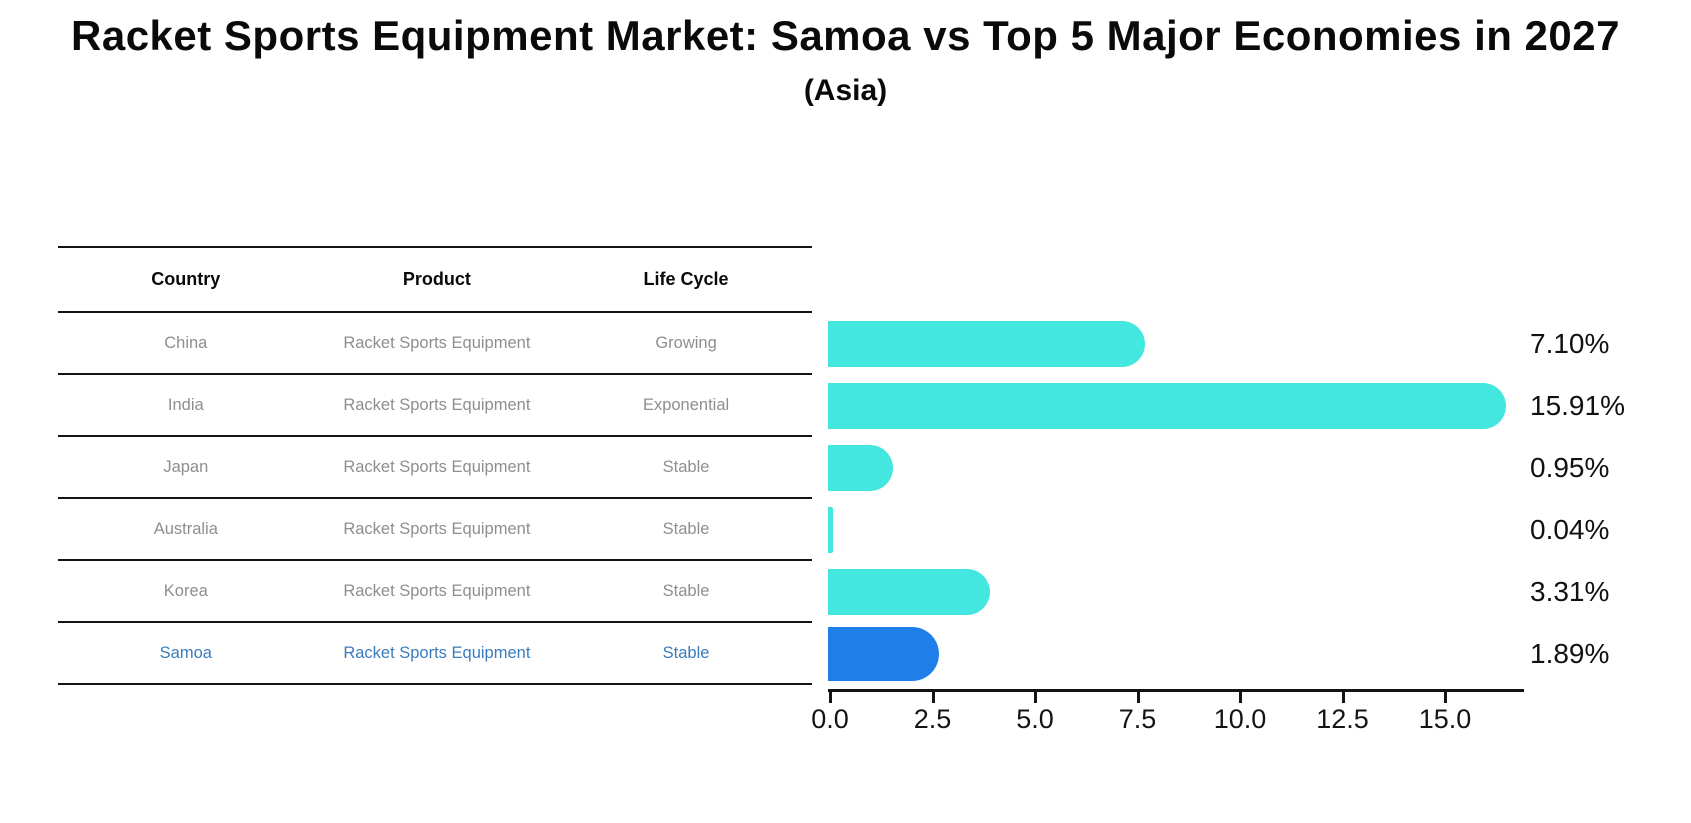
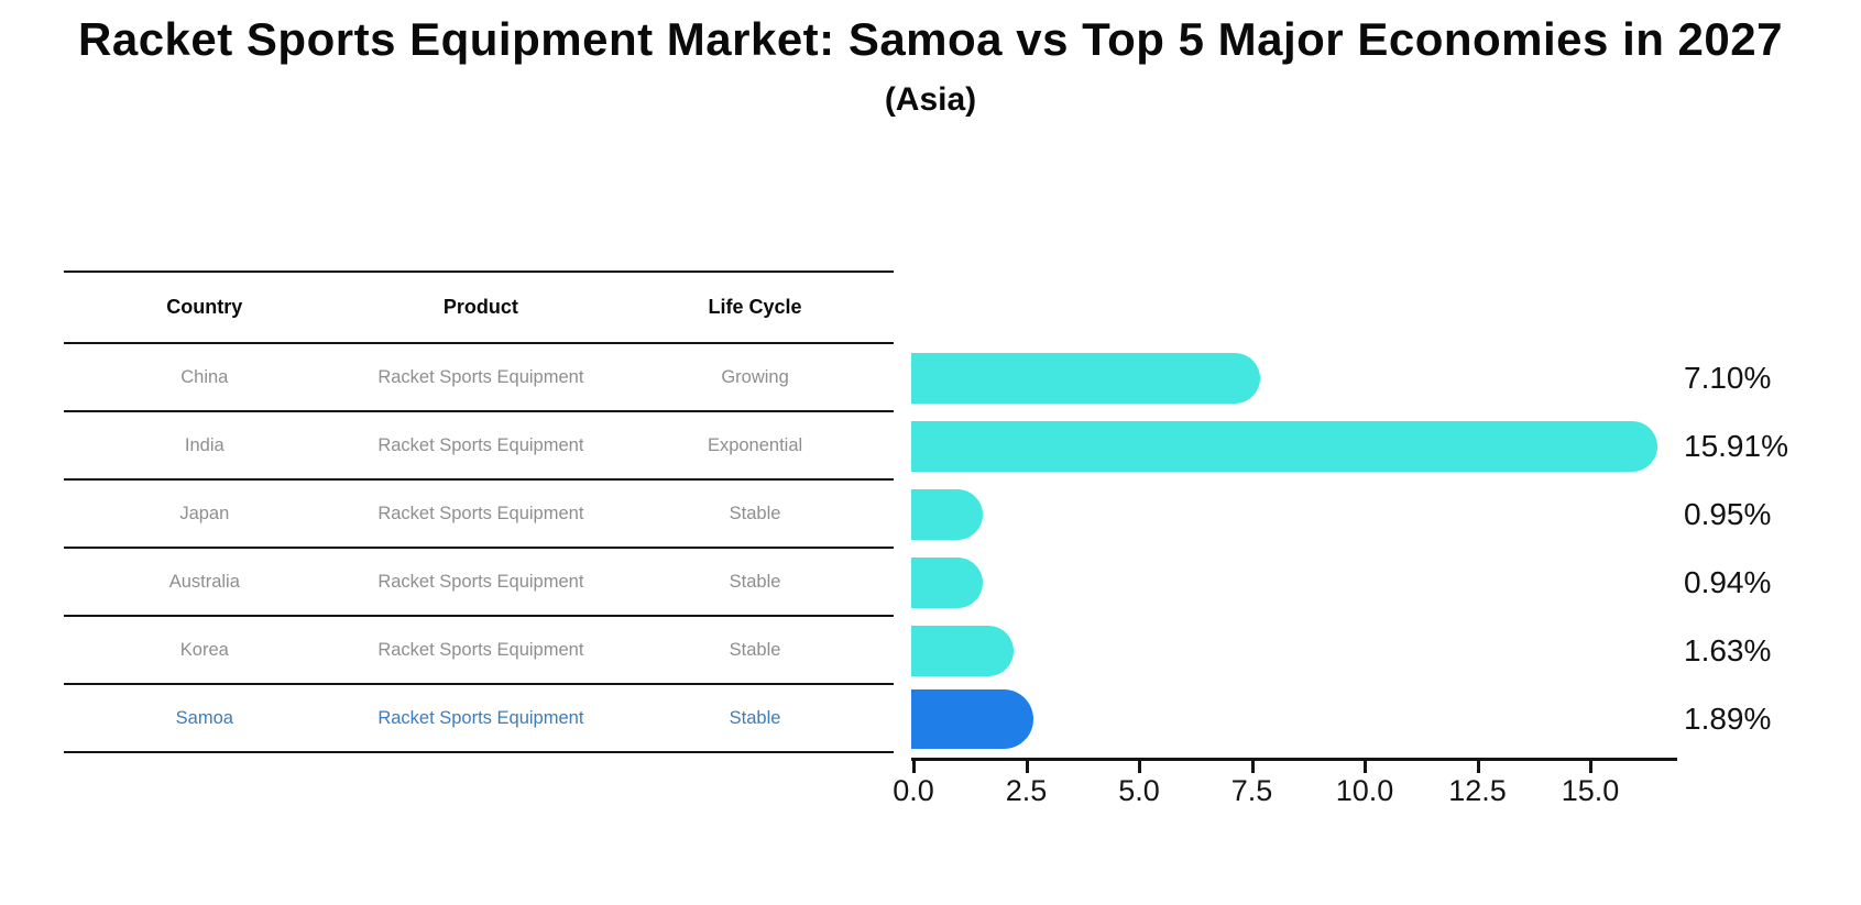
Australia: 0.04% -> 0.94%
Korea: 3.31% -> 1.63%
